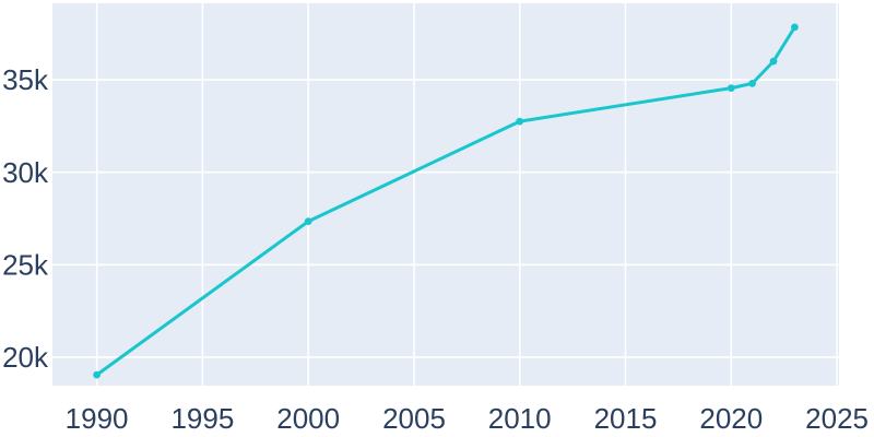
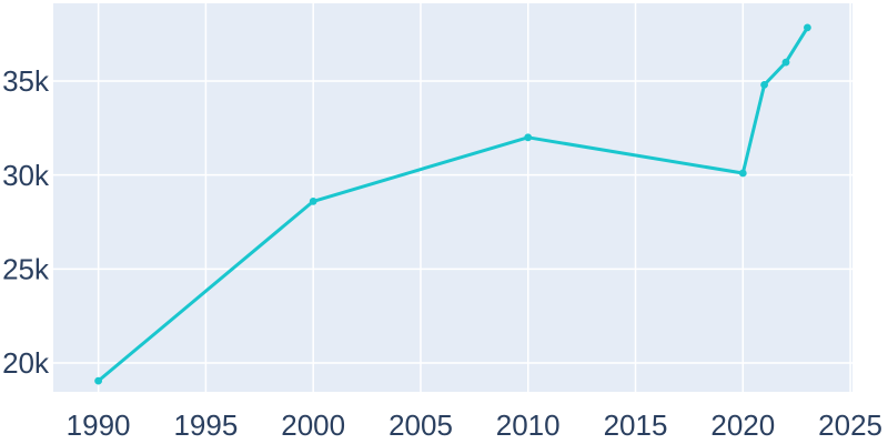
2000: 27.4k -> 28.6k
2010: 32.8k -> 32.0k
2020: 34.6k -> 30.1k
